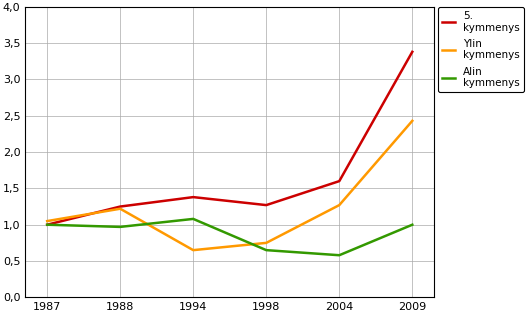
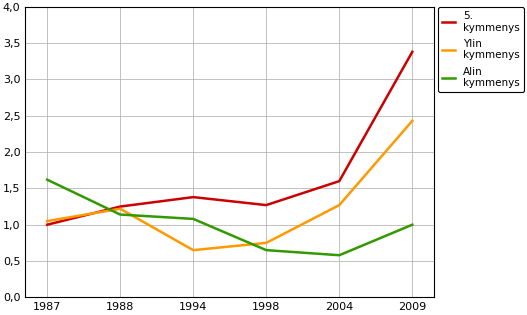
Alin kymmenys/1987: 1,00 -> 1,62
Alin kymmenys/1988: 0,97 -> 1,14
